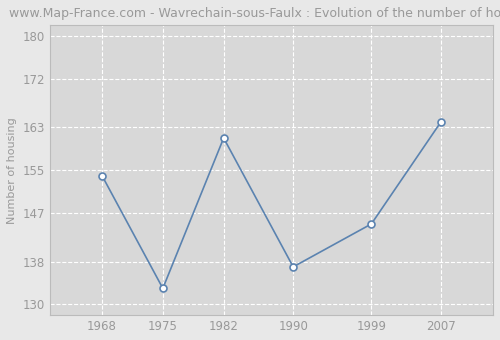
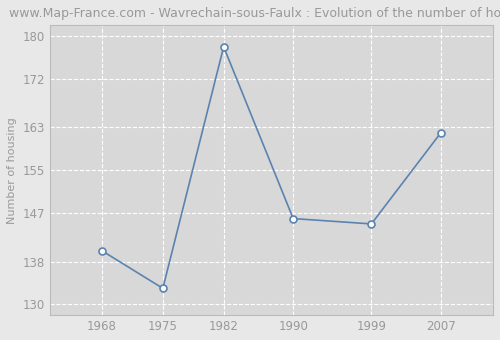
1968: 154 -> 140
1982: 161 -> 178
1990: 137 -> 146
2007: 164 -> 162
